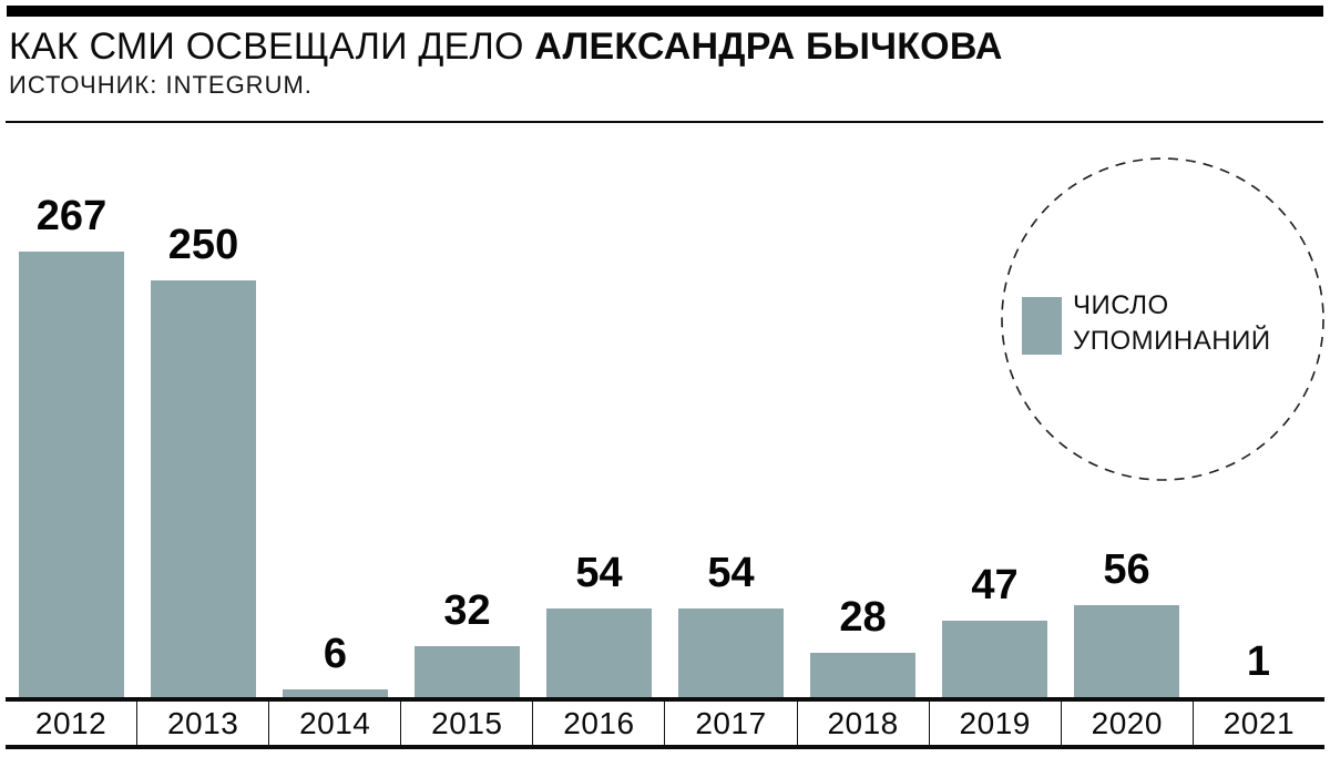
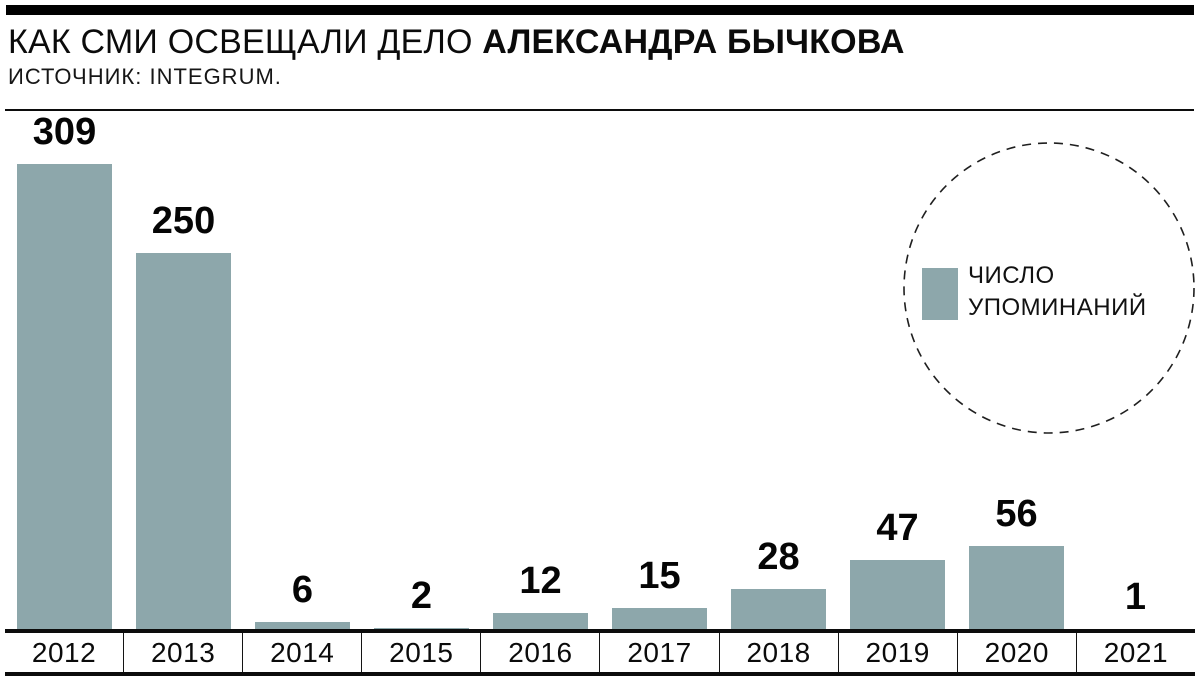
2012: 267 -> 309
2015: 32 -> 2
2016: 54 -> 12
2017: 54 -> 15
